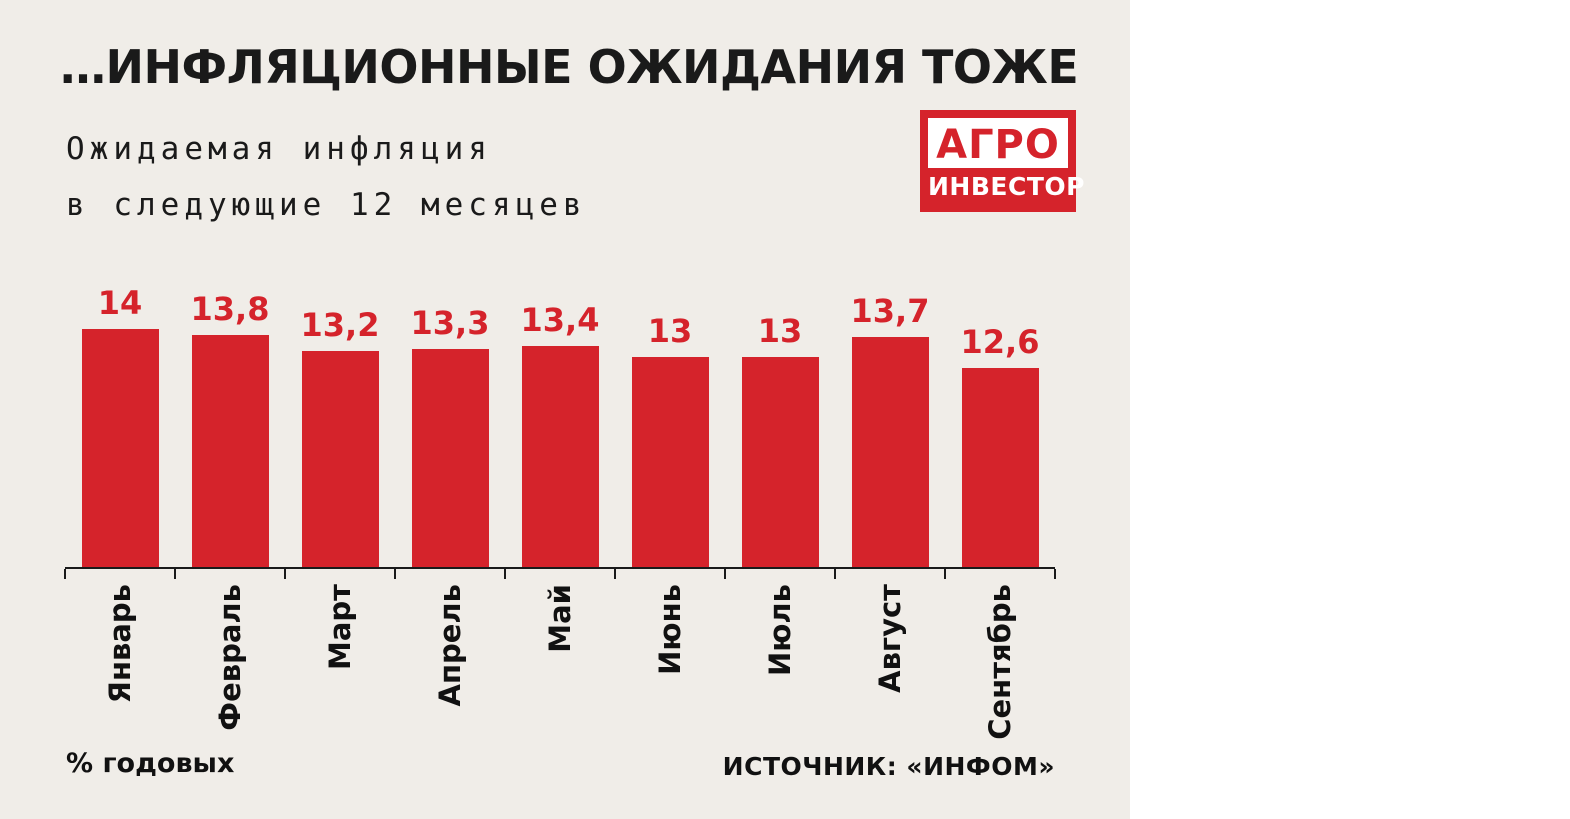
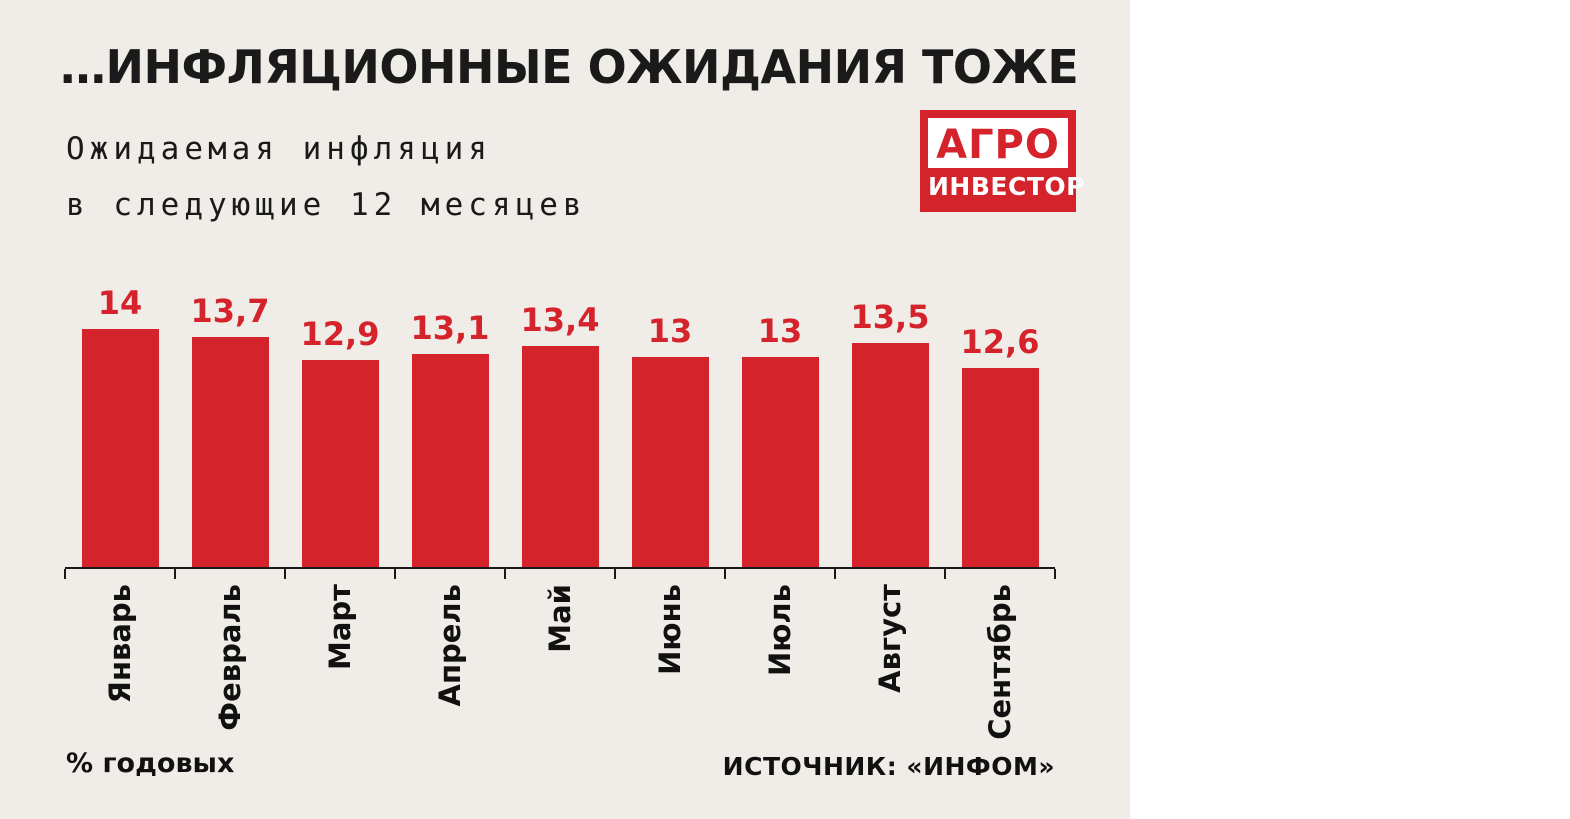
Февраль: 13,8 -> 13,7
Март: 13,2 -> 12,9
Апрель: 13,3 -> 13,1
Август: 13,7 -> 13,5
